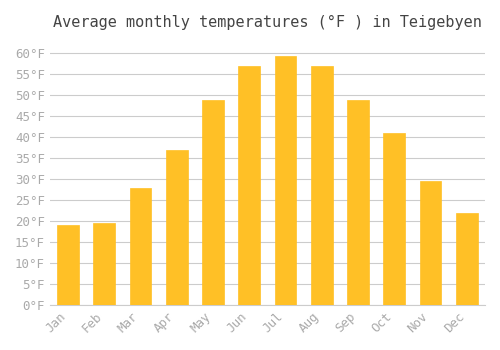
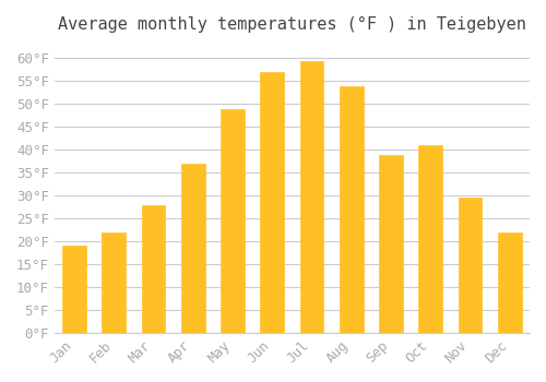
Feb: 19.5°F -> 22.0°F
Aug: 57.0°F -> 54.0°F
Sep: 49.0°F -> 39.0°F
